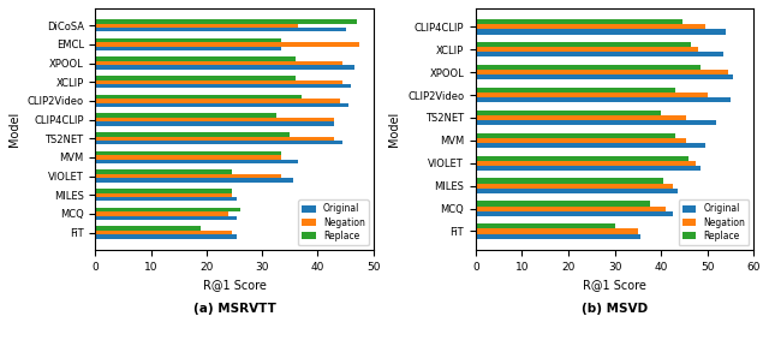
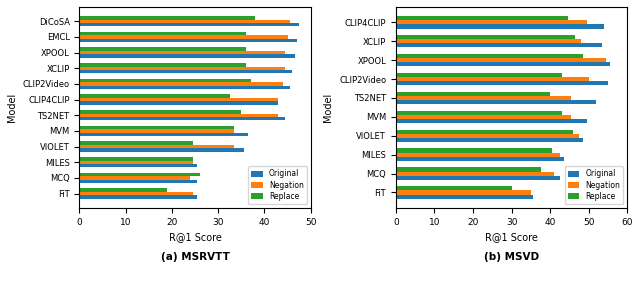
Replace/DiCoSA: 47.0 -> 38.0
Negation/DiCoSA: 36.5 -> 45.5
Original/DiCoSA: 45.0 -> 47.5
Replace/EMCL: 33.5 -> 36.0
Negation/EMCL: 47.5 -> 45.0
Original/EMCL: 33.5 -> 47.0
